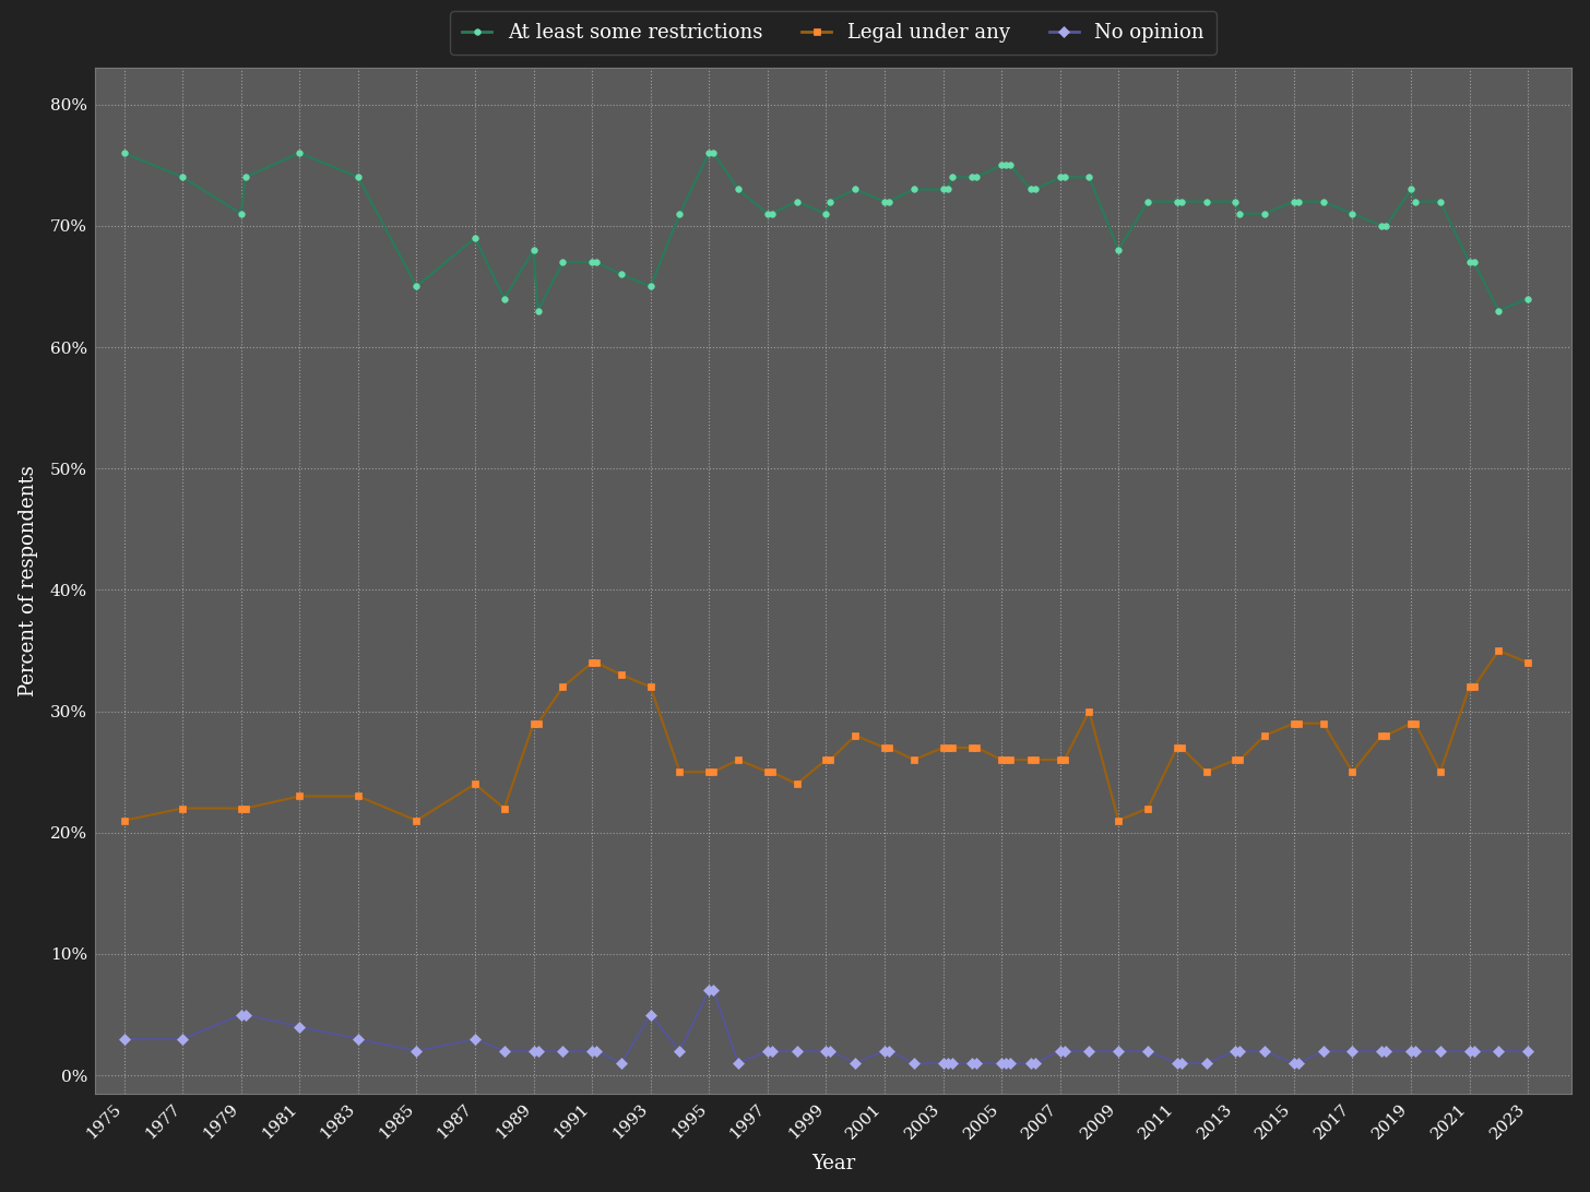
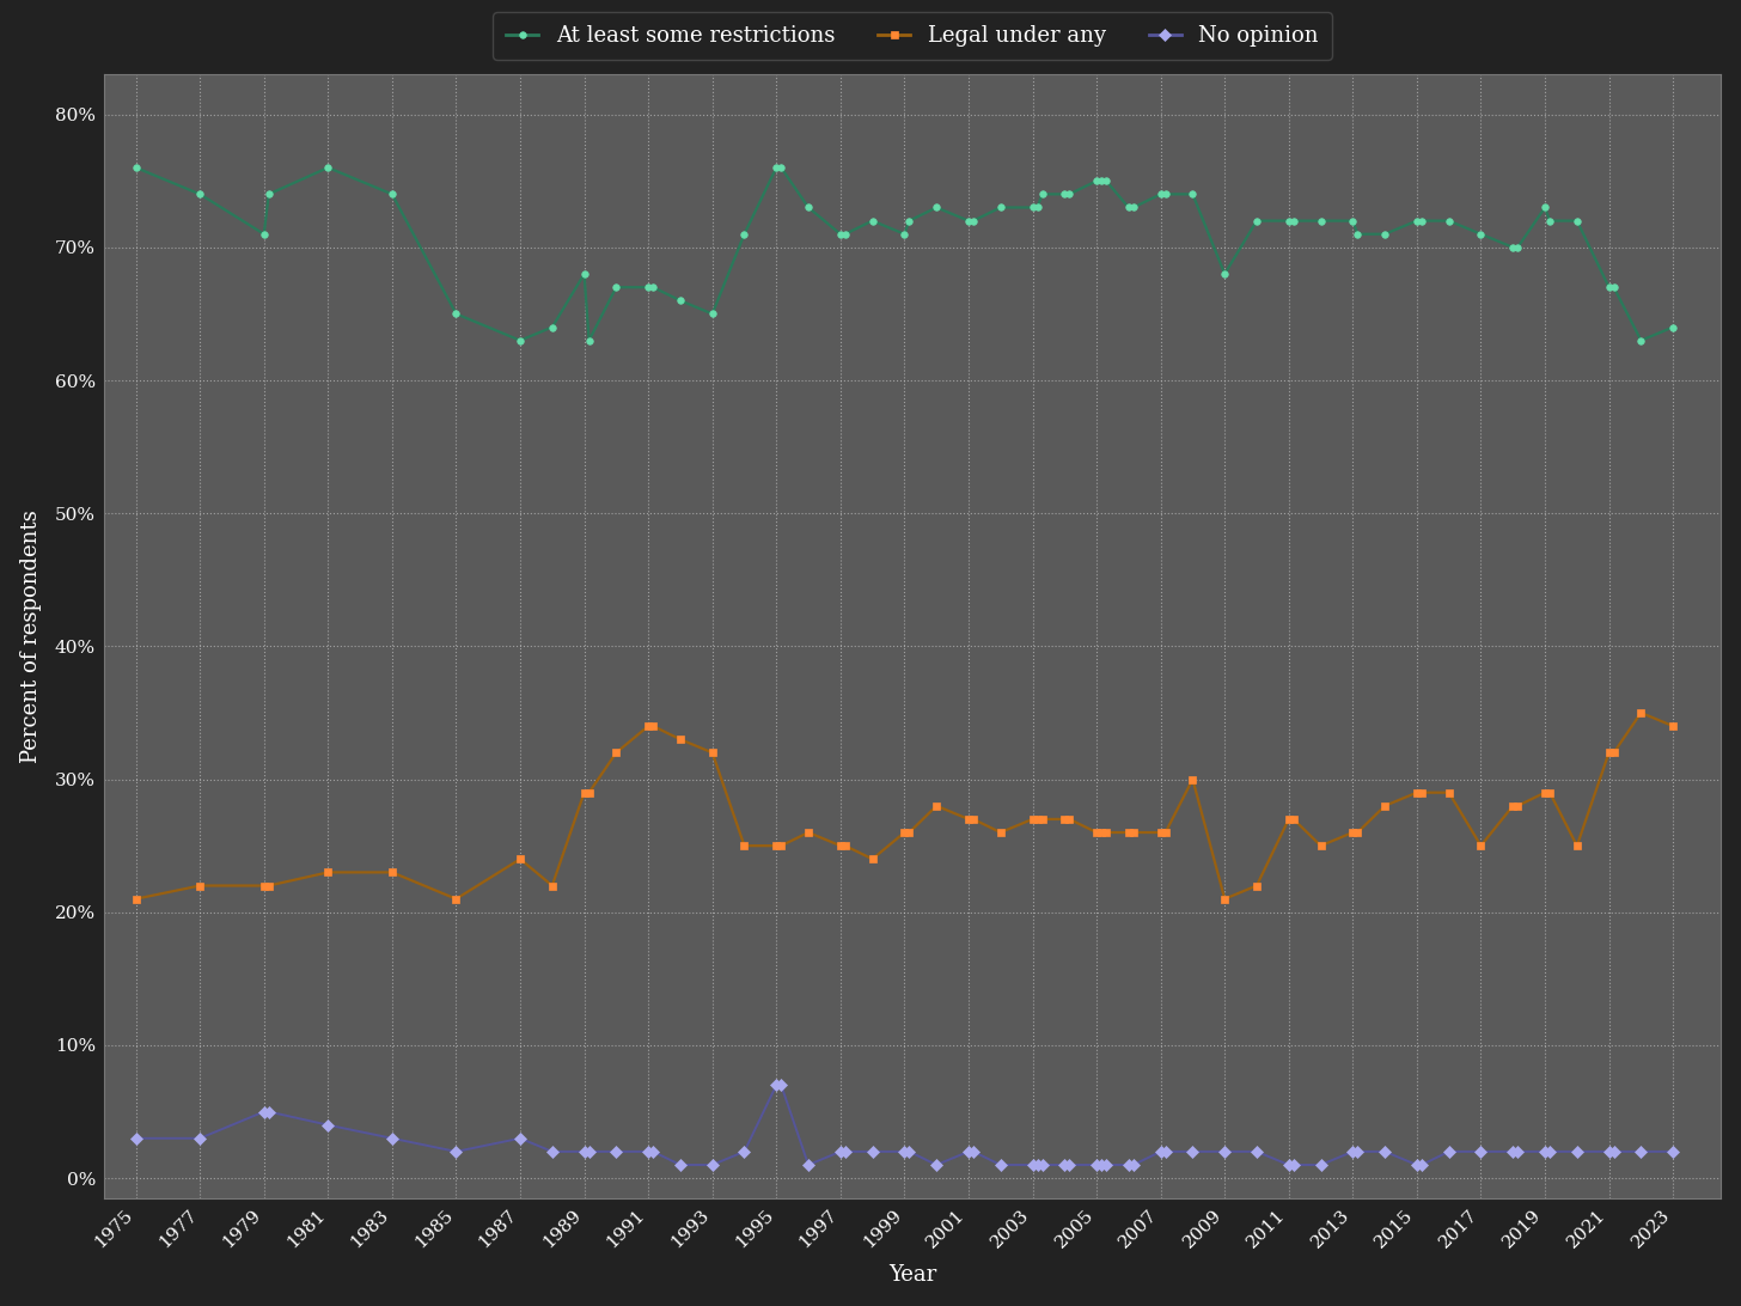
At least some restrictions/1987: 69% -> 63%
No opinion/1993: 5% -> 1%
